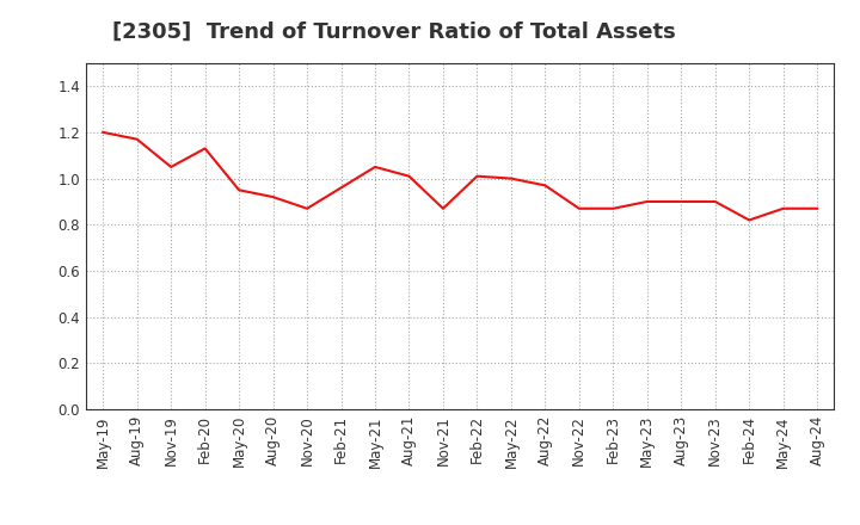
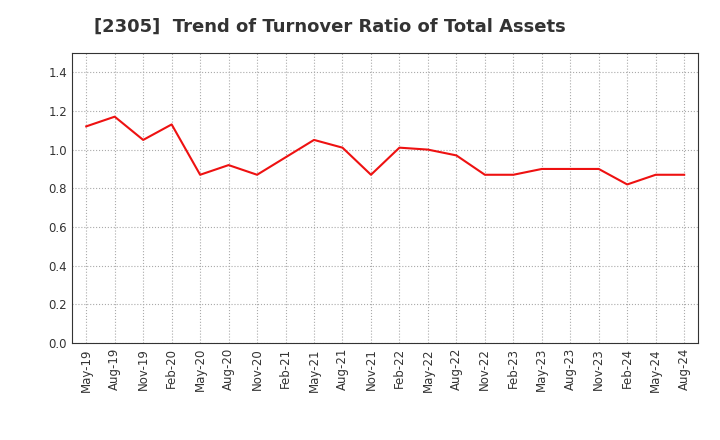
May-19: 1.20 -> 1.12
May-20: 0.95 -> 0.87
